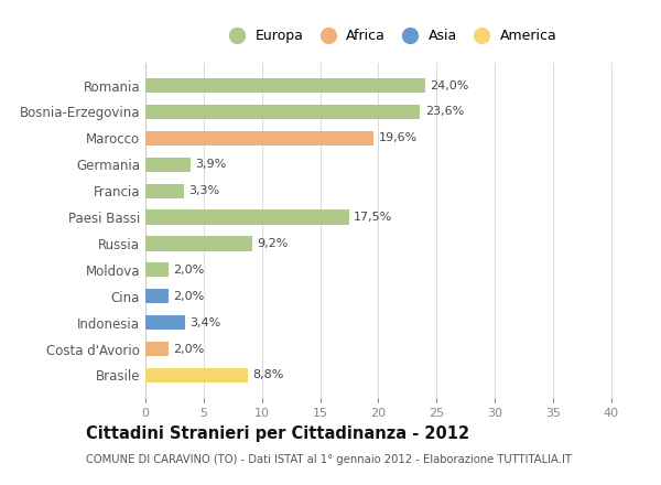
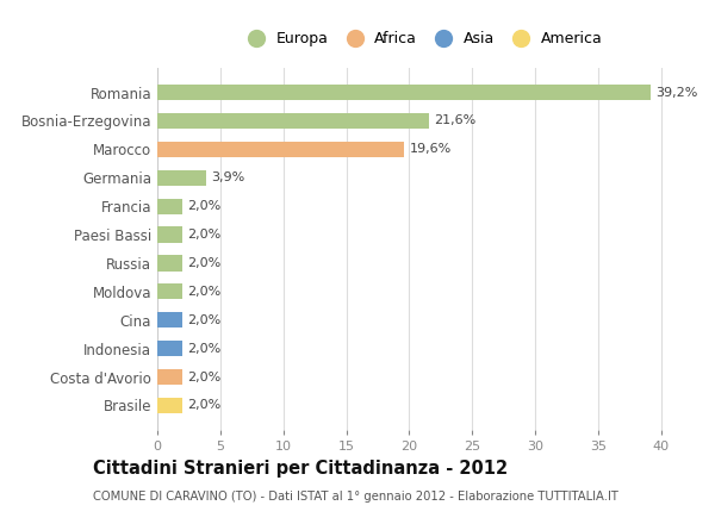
Romania: 24,0% -> 39,2%
Bosnia-Erzegovina: 23,6% -> 21,6%
Francia: 3,3% -> 2,0%
Paesi Bassi: 17,5% -> 2,0%
Russia: 9,2% -> 2,0%
Indonesia: 3,4% -> 2,0%
Brasile: 8,8% -> 2,0%
